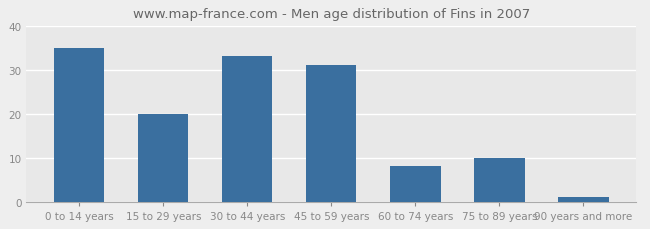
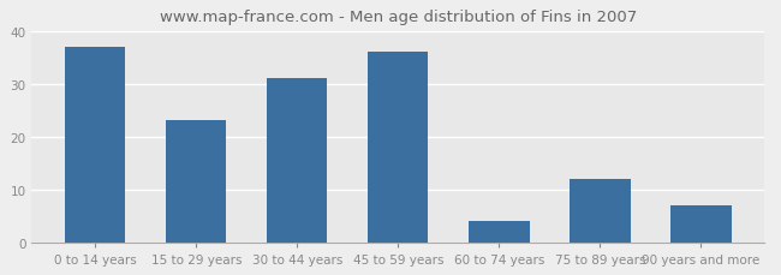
0 to 14 years: 35 -> 37
15 to 29 years: 20 -> 23
30 to 44 years: 33 -> 31
45 to 59 years: 31 -> 36
60 to 74 years: 8 -> 4
75 to 89 years: 10 -> 12
90 years and more: 1 -> 7
